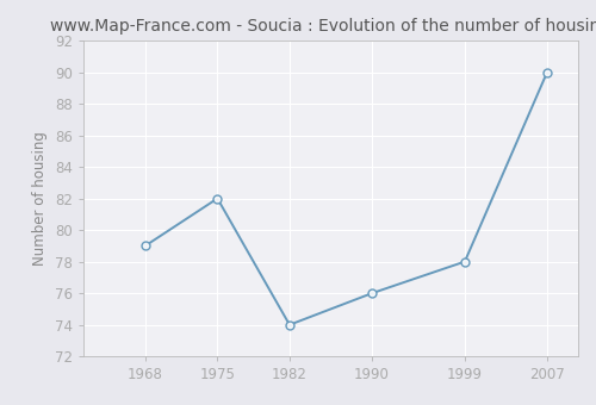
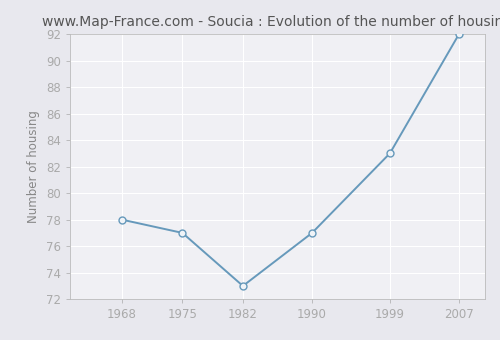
1968: 79 -> 78
1975: 82 -> 77
1982: 74 -> 73
1990: 76 -> 77
1999: 78 -> 83
2007: 90 -> 92
